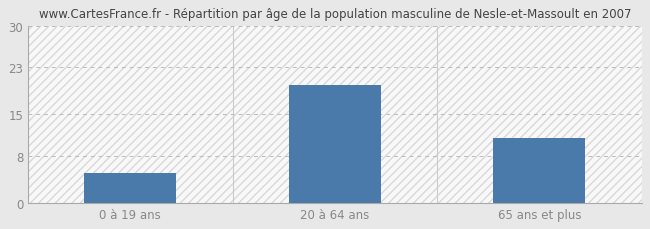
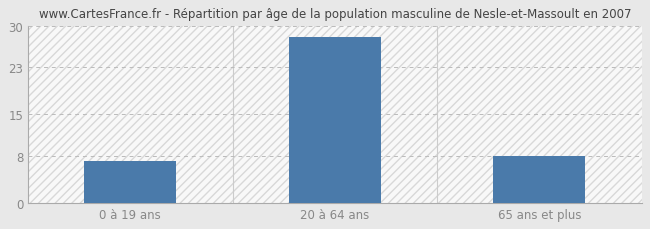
0 à 19 ans: 5 -> 7
20 à 64 ans: 20 -> 28
65 ans et plus: 11 -> 8
